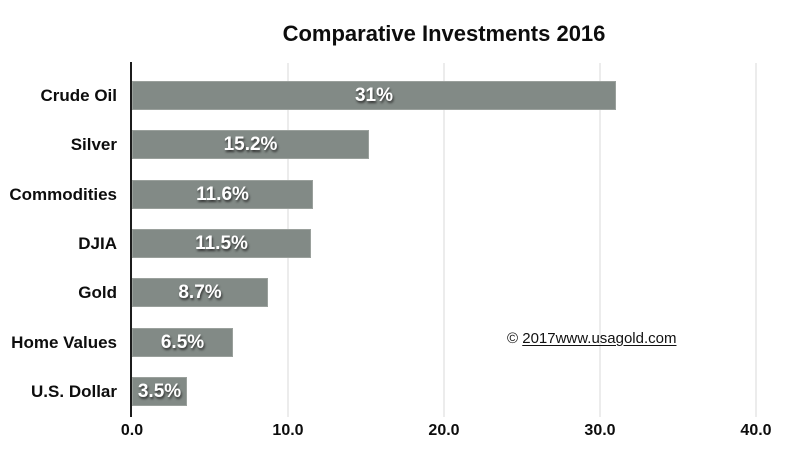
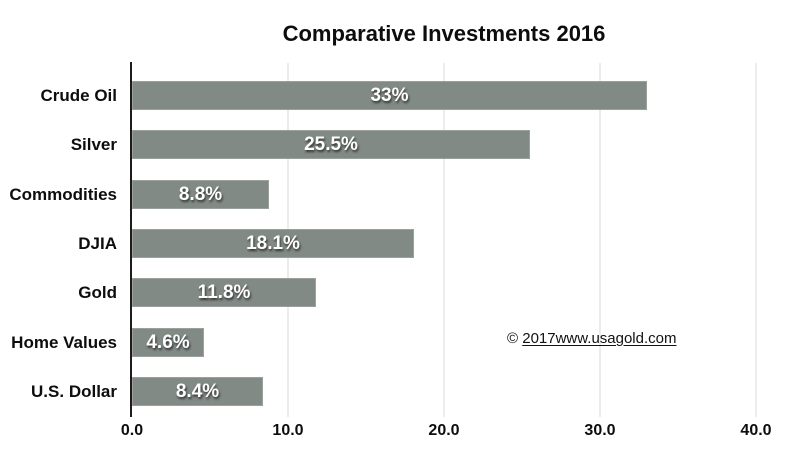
Crude Oil: 31% -> 33%
Silver: 15.2% -> 25.5%
Commodities: 11.6% -> 8.8%
DJIA: 11.5% -> 18.1%
Gold: 8.7% -> 11.8%
Home Values: 6.5% -> 4.6%
U.S. Dollar: 3.5% -> 8.4%
